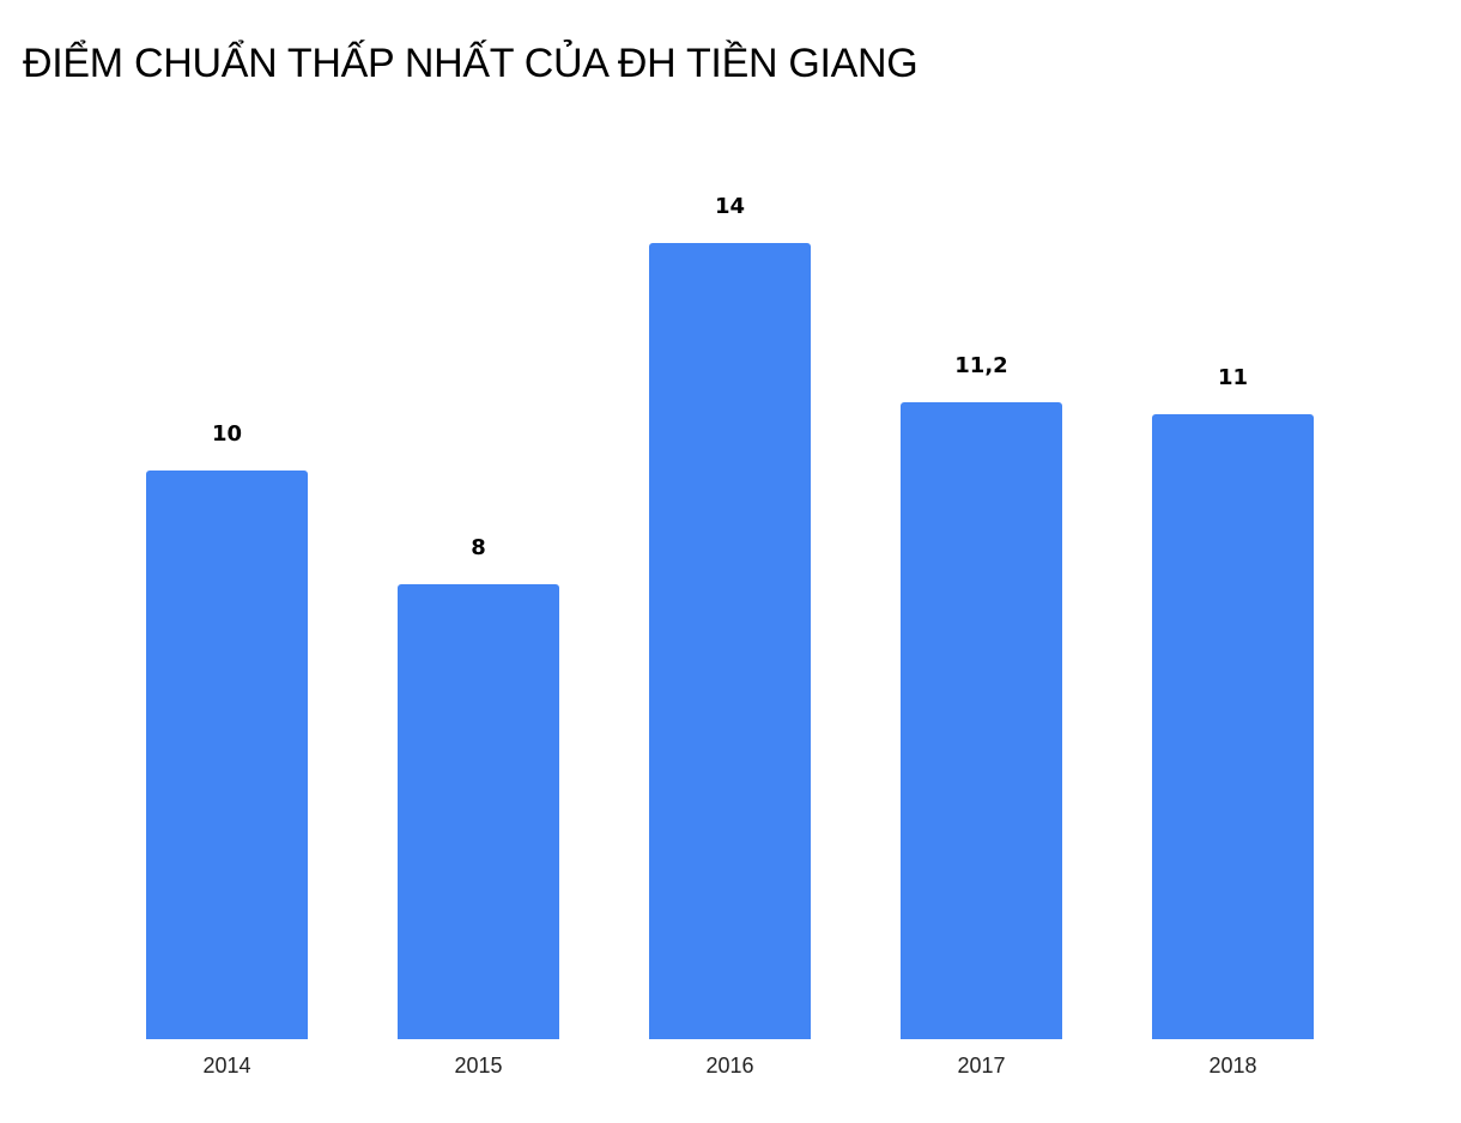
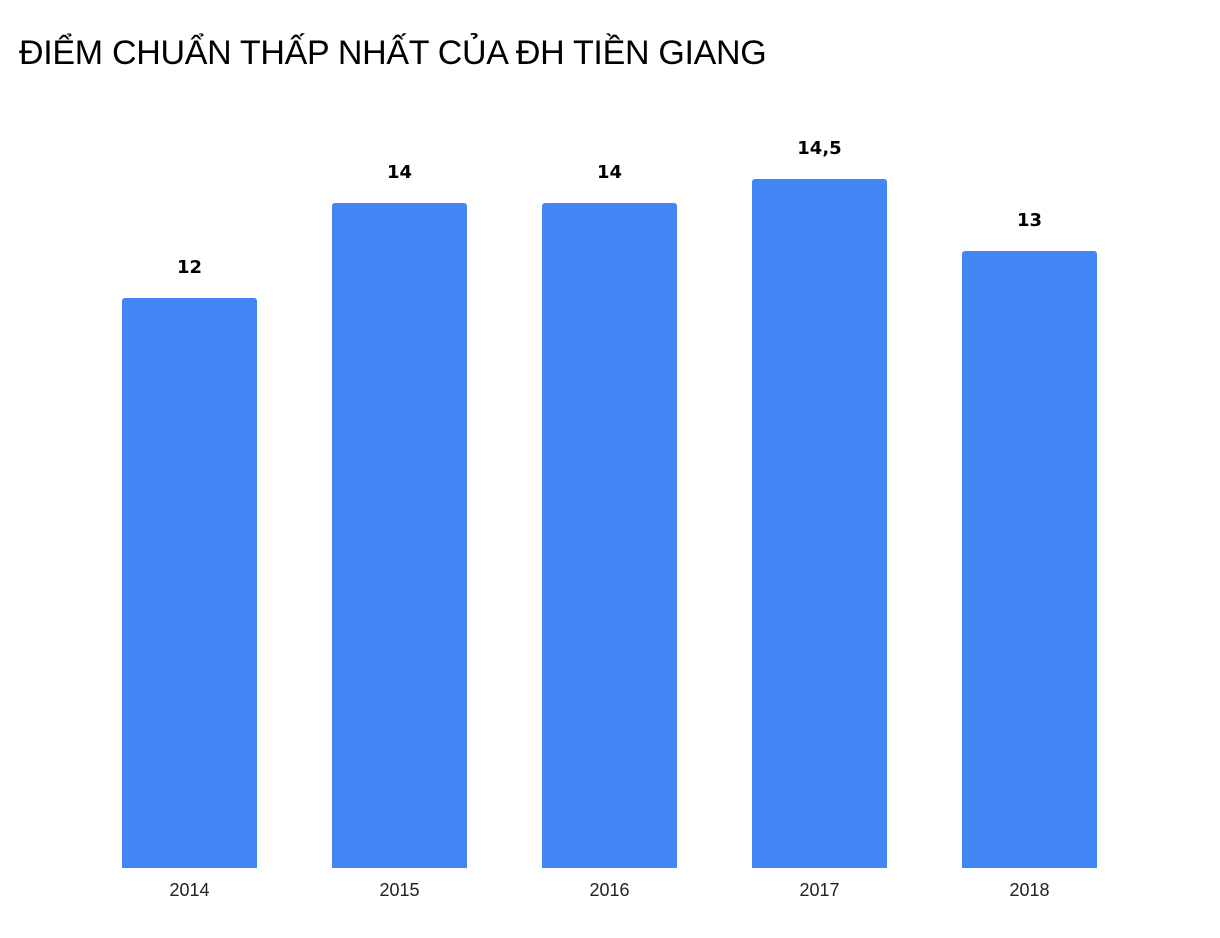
2014: 10 -> 12
2015: 8 -> 14
2017: 11,2 -> 14,5
2018: 11 -> 13
